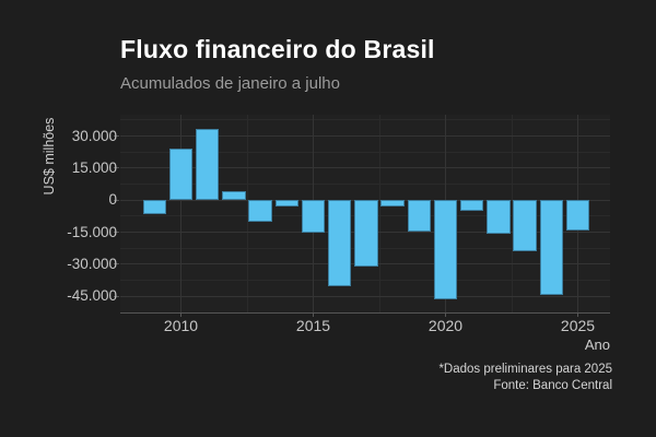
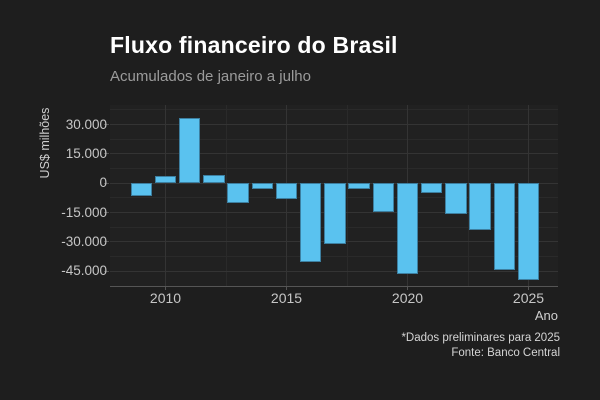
2010: 24000 -> 4000
2015: -15000 -> -8000
2025: -14000 -> -50000
